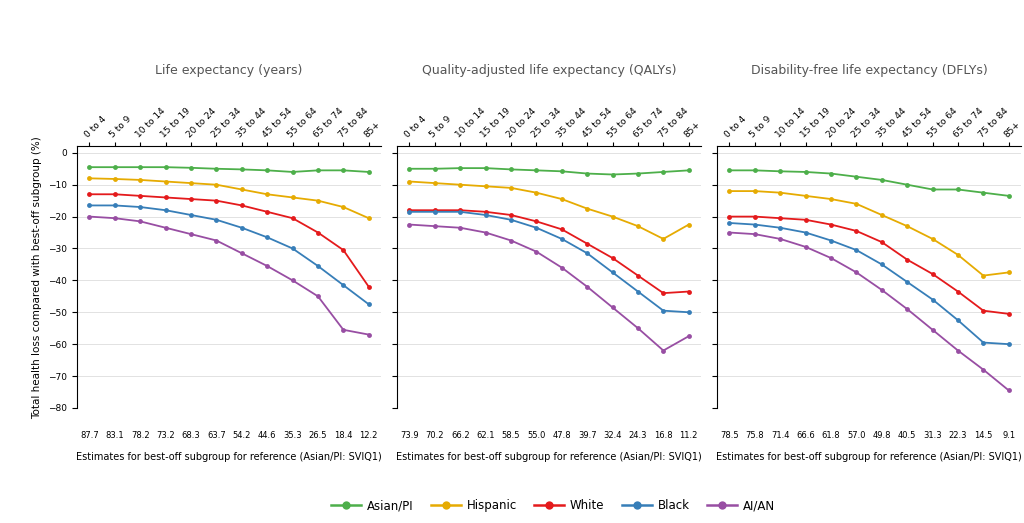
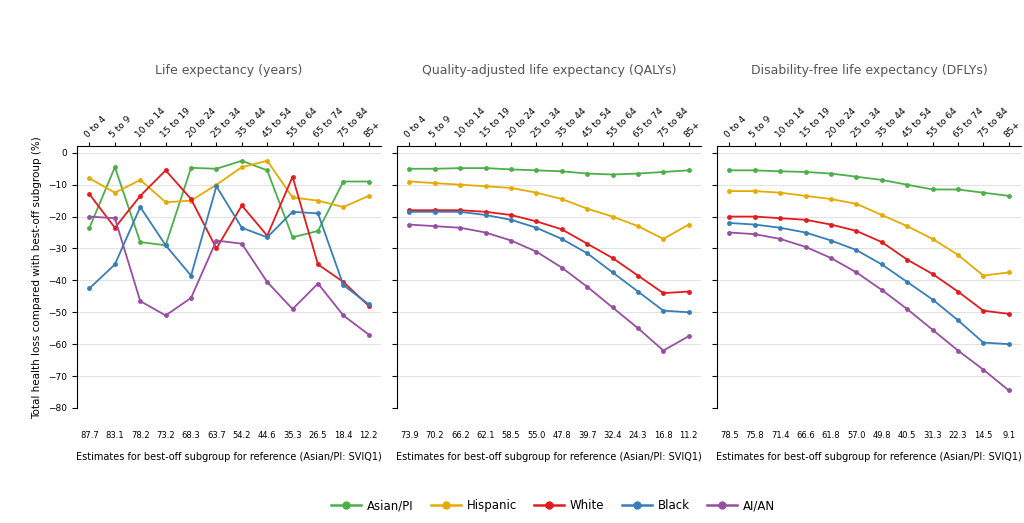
Life expectancy (years)/Asian/PI/0 to 4: -4.5 -> -23.5
Life expectancy (years)/Black/0 to 4: -16.5 -> -42.5
Life expectancy (years)/Hispanic/5 to 9: -8.2 -> -12.5
Life expectancy (years)/White/5 to 9: -13.0 -> -23.5
Life expectancy (years)/Black/5 to 9: -16.5 -> -35.0
Life expectancy (years)/Asian/PI/10 to 14: -4.5 -> -28.0
Life expectancy (years)/AI/AN/10 to 14: -21.5 -> -46.5
Life expectancy (years)/Asian/PI/15 to 19: -4.5 -> -29.0
Life expectancy (years)/Hispanic/15 to 19: -9.0 -> -15.5
Life expectancy (years)/White/15 to 19: -14.0 -> -5.5
Life expectancy (years)/Black/15 to 19: -18.0 -> -29.0
Life expectancy (years)/AI/AN/15 to 19: -23.5 -> -51.0
Life expectancy (years)/Hispanic/20 to 24: -9.5 -> -15.0
Life expectancy (years)/Black/20 to 24: -19.5 -> -38.5
Life expectancy (years)/AI/AN/20 to 24: -25.5 -> -45.5
Life expectancy (years)/White/25 to 34: -15.0 -> -30.0
Life expectancy (years)/Black/25 to 34: -21.0 -> -10.5
Life expectancy (years)/Asian/PI/35 to 44: -5.2 -> -2.5
Life expectancy (years)/Hispanic/35 to 44: -11.5 -> -4.5
Life expectancy (years)/AI/AN/35 to 44: -31.5 -> -28.5
Life expectancy (years)/Hispanic/45 to 54: -13.0 -> -2.5
Life expectancy (years)/White/45 to 54: -18.5 -> -26.0
Life expectancy (years)/AI/AN/45 to 54: -35.5 -> -40.5
Life expectancy (years)/Asian/PI/55 to 64: -6.0 -> -26.5
Life expectancy (years)/White/55 to 64: -20.5 -> -7.5
Life expectancy (years)/Black/55 to 64: -30.0 -> -18.5
Life expectancy (years)/AI/AN/55 to 64: -40.0 -> -49.0
Life expectancy (years)/Asian/PI/65 to 74: -5.5 -> -24.5
Life expectancy (years)/White/65 to 74: -25.0 -> -35.0
Life expectancy (years)/Black/65 to 74: -35.5 -> -19.0
Life expectancy (years)/AI/AN/65 to 74: -45.0 -> -41.0
Life expectancy (years)/Asian/PI/75 to 84: -5.5 -> -9.0
Life expectancy (years)/White/75 to 84: -30.5 -> -40.5
Life expectancy (years)/AI/AN/75 to 84: -55.5 -> -51.0
Life expectancy (years)/Asian/PI/85+: -6.0 -> -9.0
Life expectancy (years)/Hispanic/85+: -20.5 -> -13.5
Life expectancy (years)/White/85+: -42.0 -> -48.0
